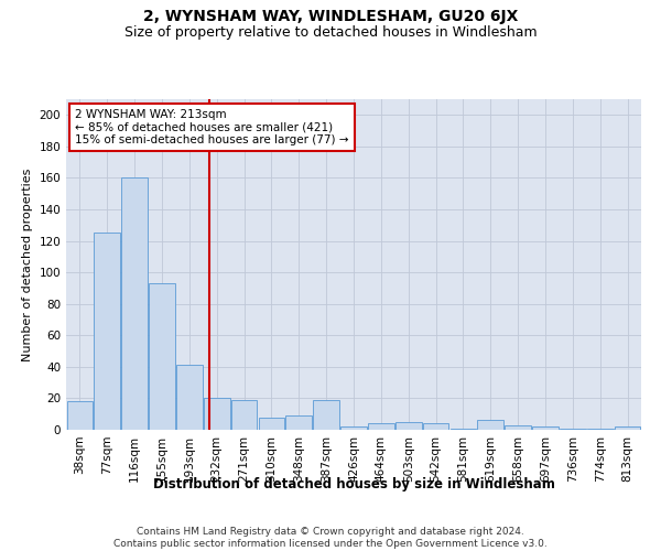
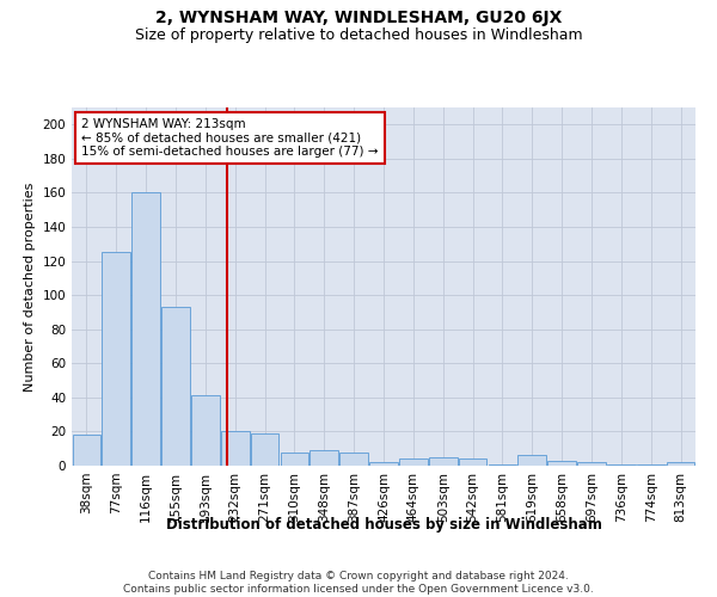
387sqm: 19 -> 8
